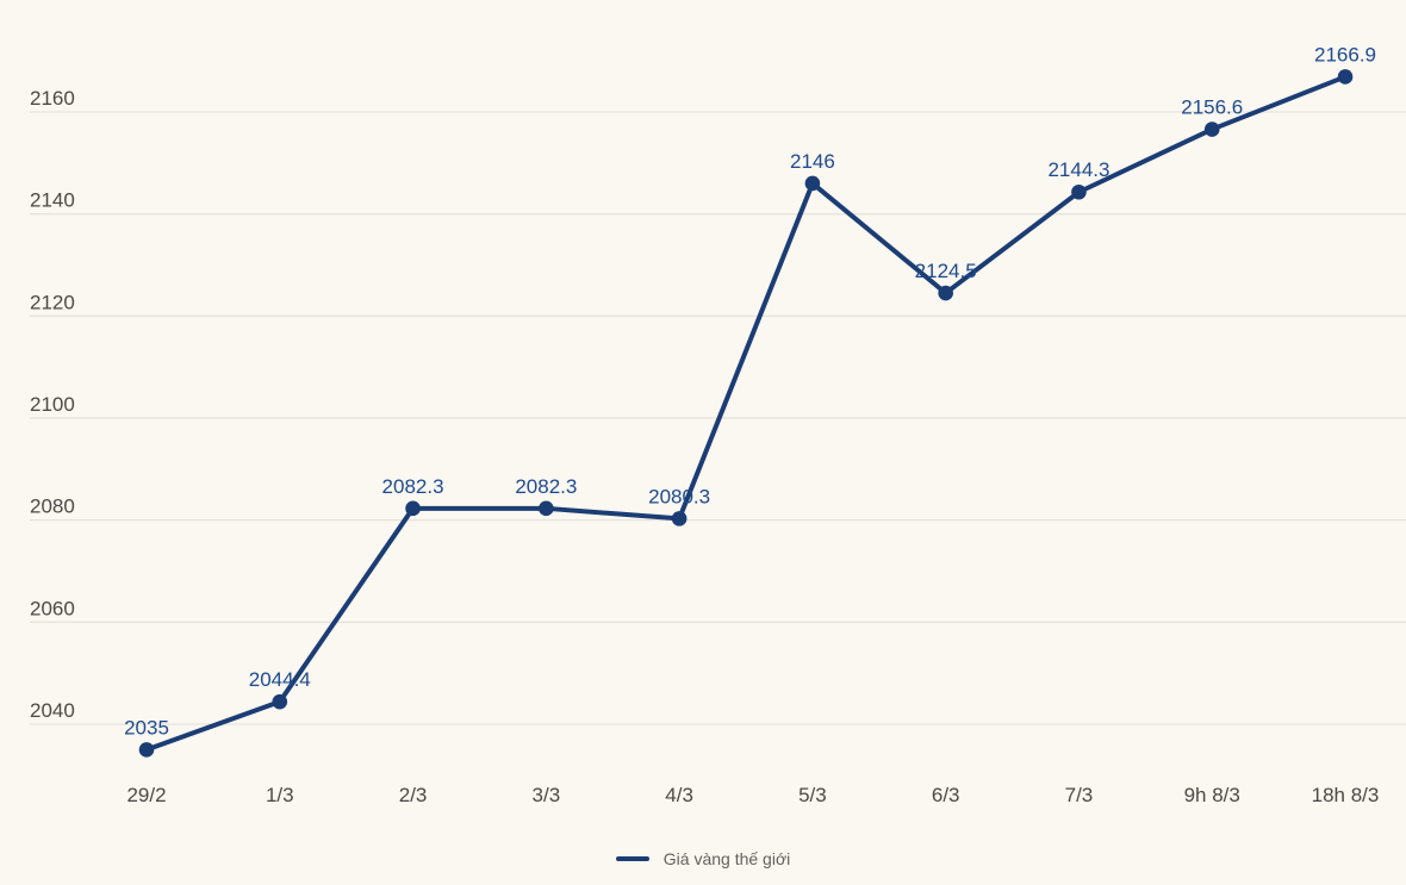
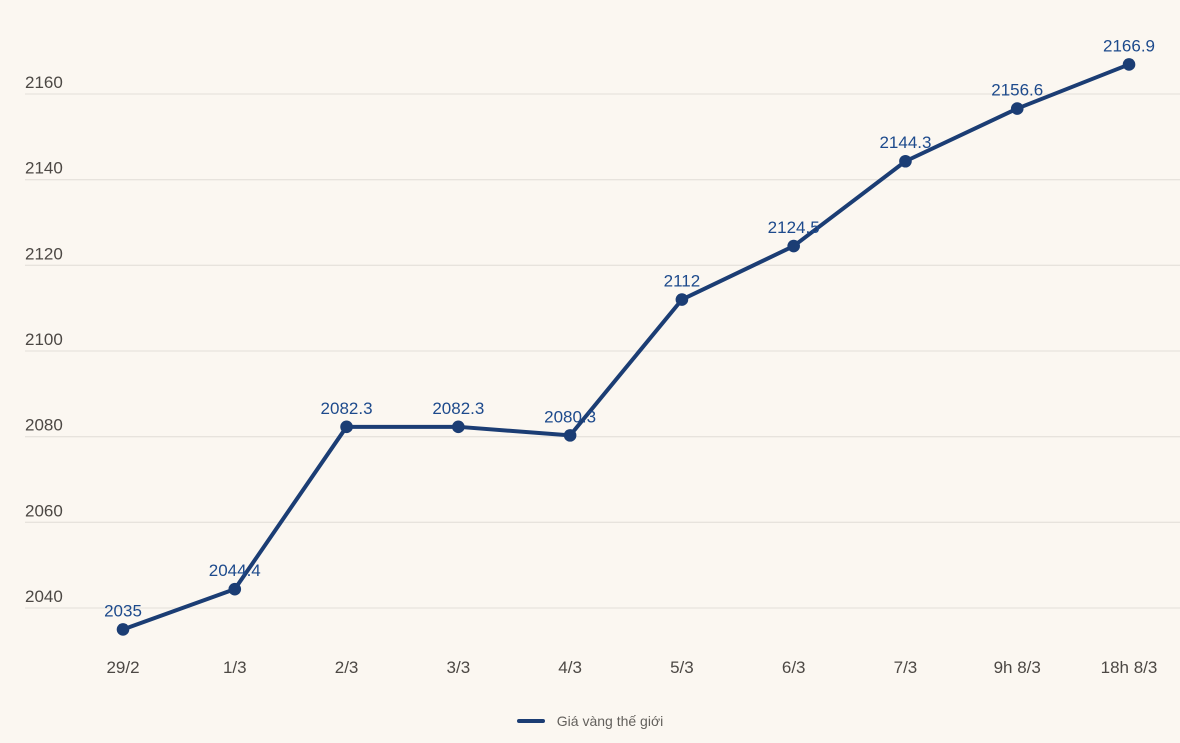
5/3: 2146 -> 2112
